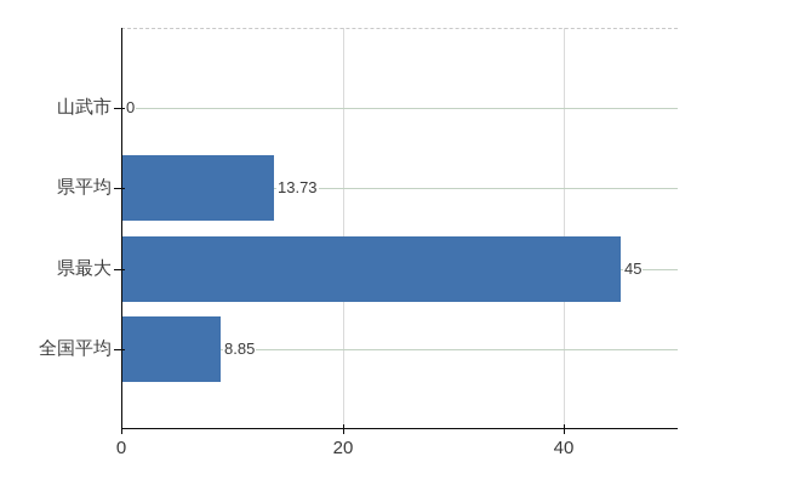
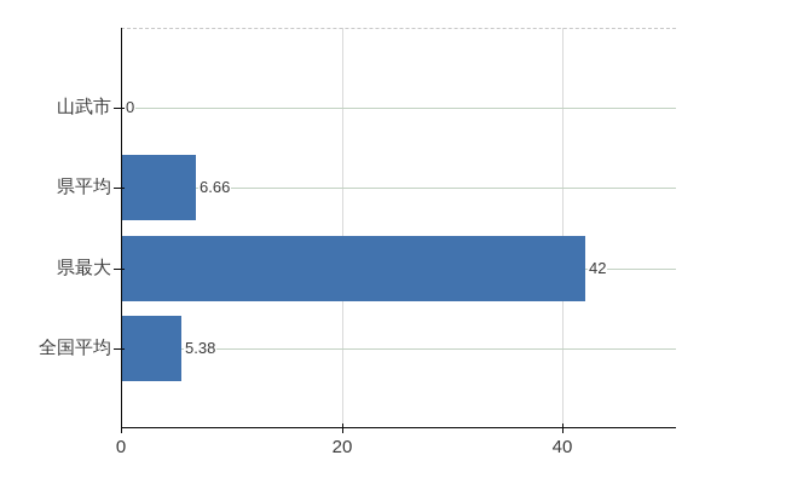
県平均: 13.73 -> 6.66
県最大: 45 -> 42
全国平均: 8.85 -> 5.38
